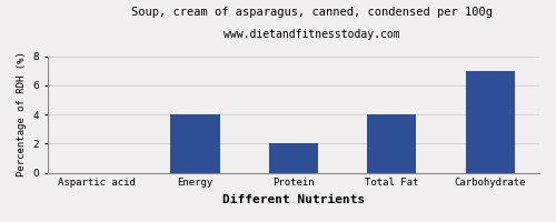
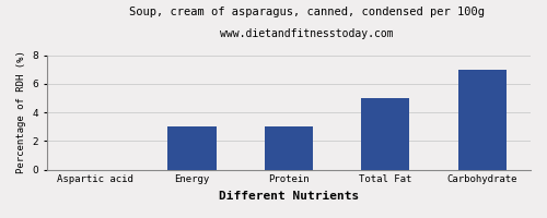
Energy: 4 -> 3
Protein: 2 -> 3
Total Fat: 4 -> 5
